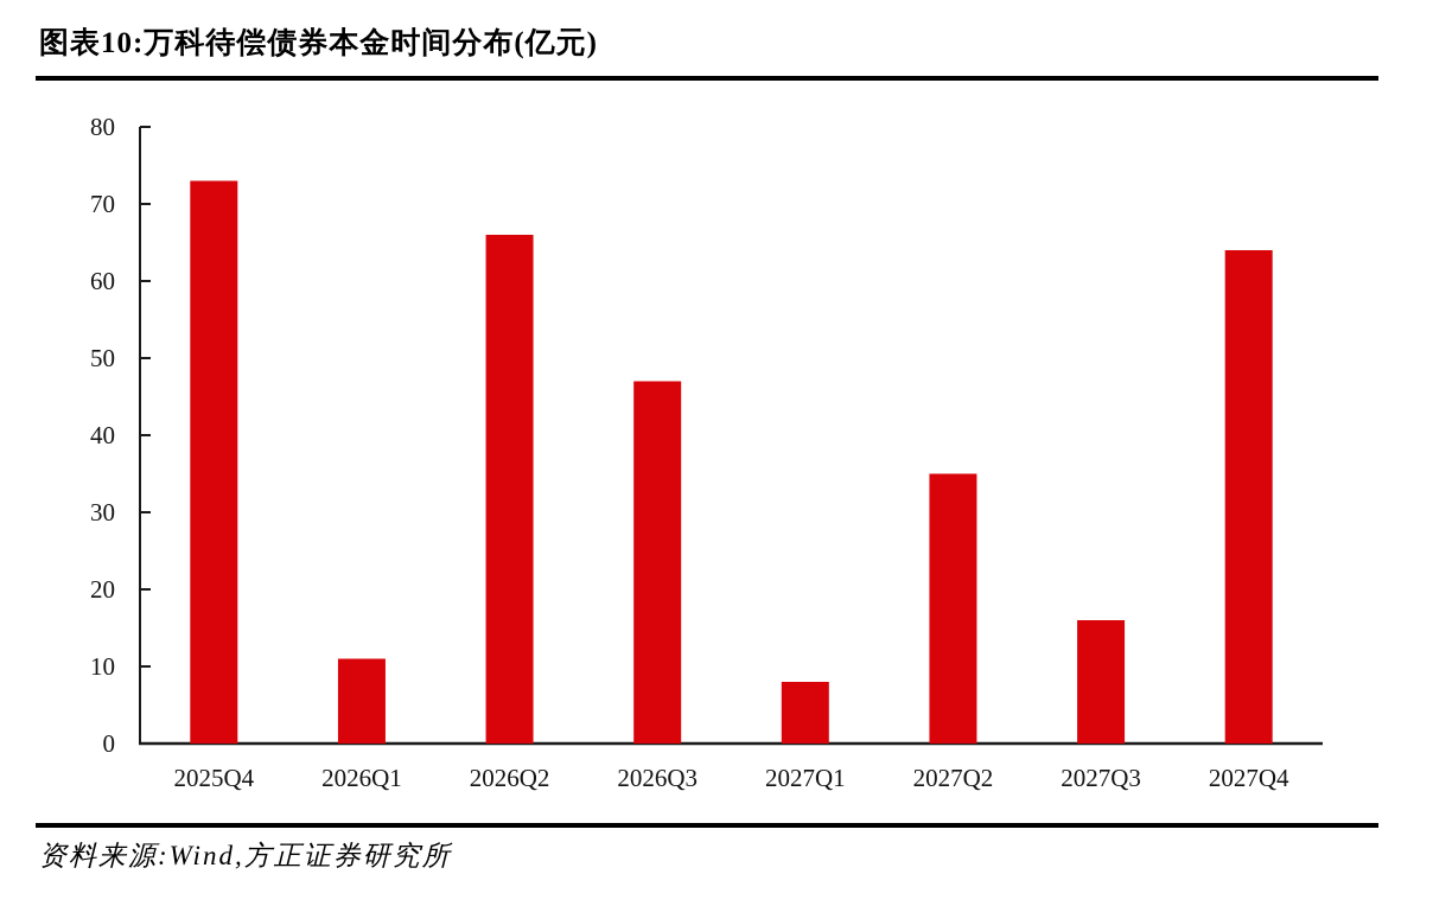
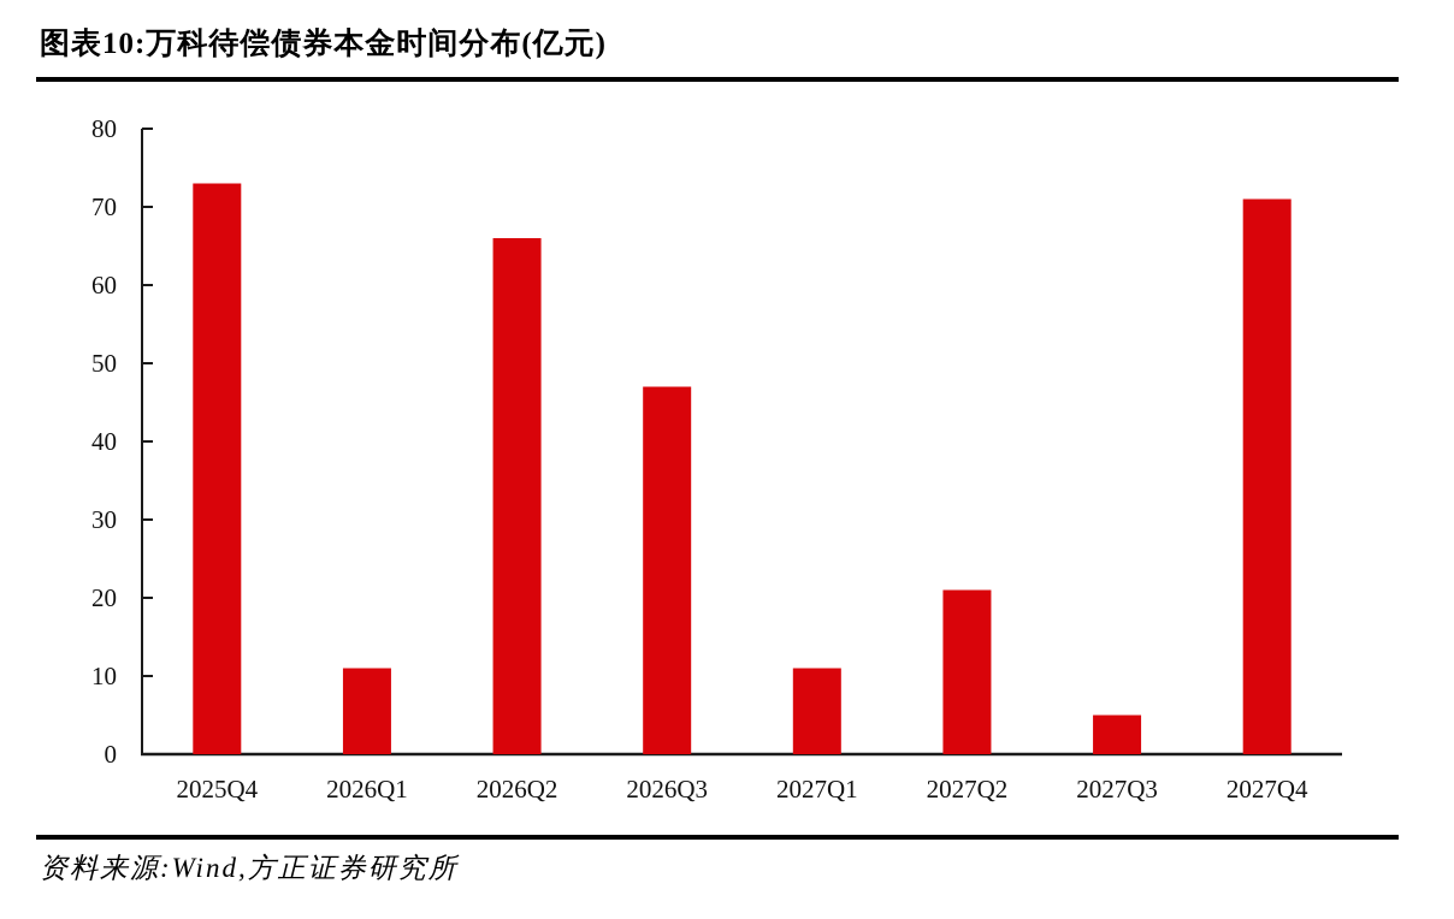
2027Q1: 8 -> 11
2027Q2: 35 -> 21
2027Q3: 16 -> 5
2027Q4: 64 -> 71
